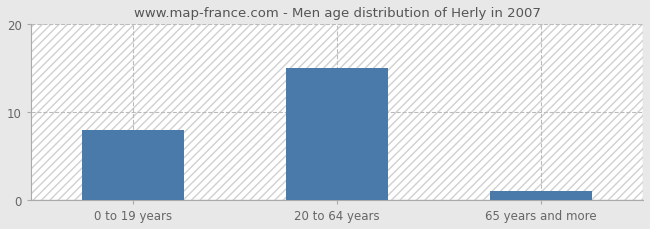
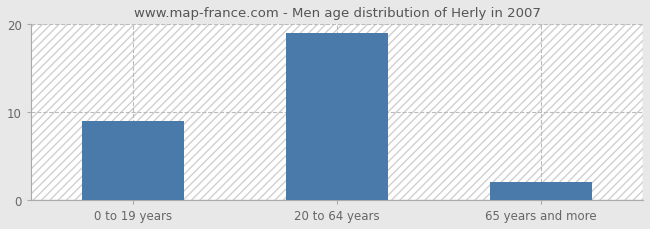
0 to 19 years: 8 -> 9
20 to 64 years: 15 -> 19
65 years and more: 1 -> 2
